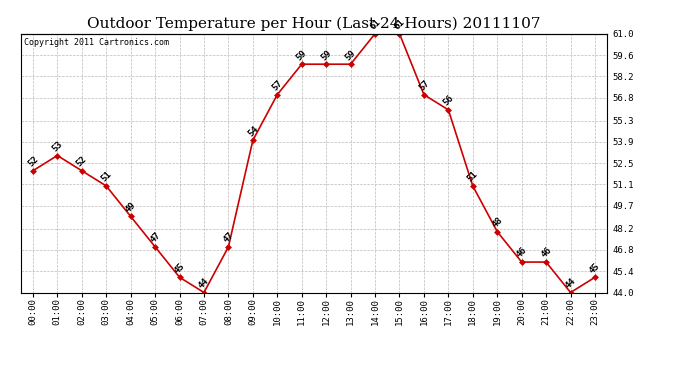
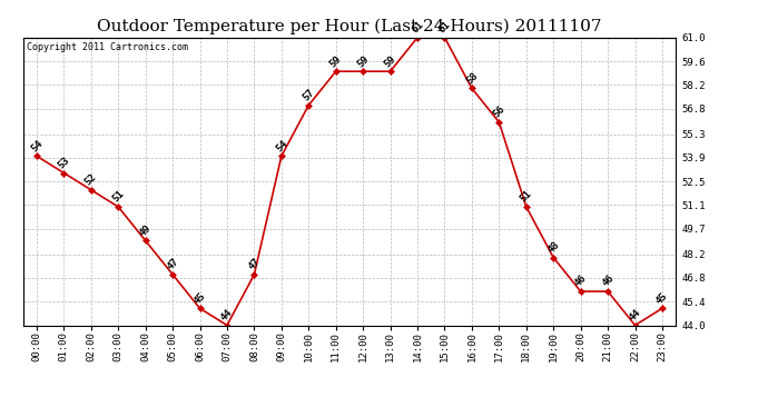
00:00: 52 -> 54
16:00: 57 -> 58
